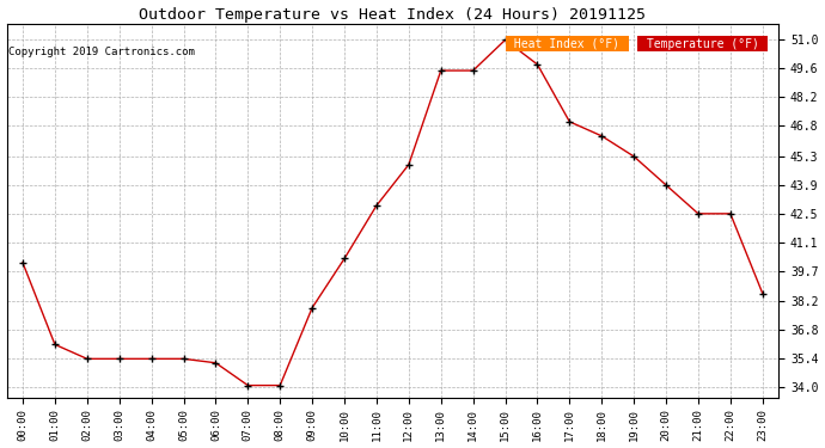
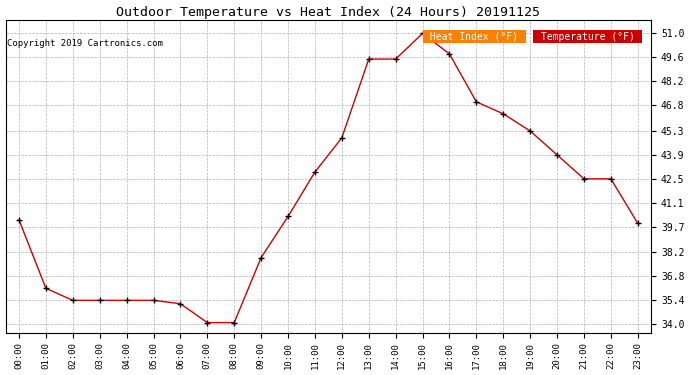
23:00: 38.6 -> 39.9
